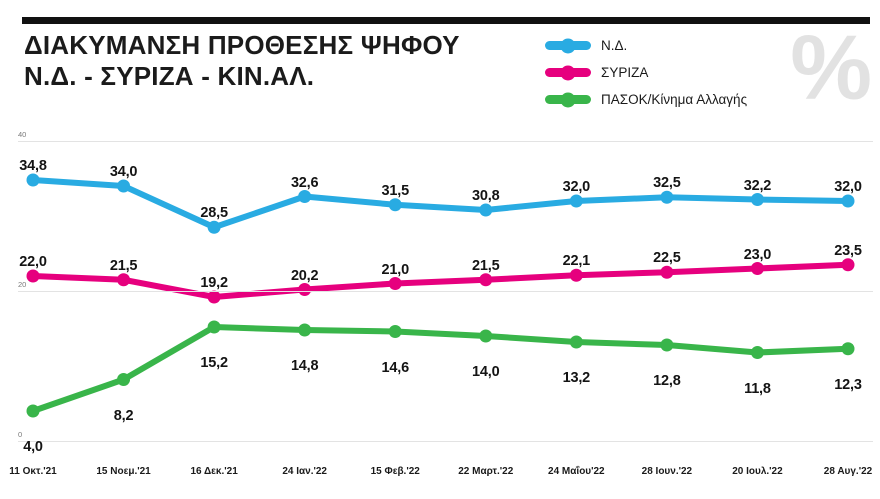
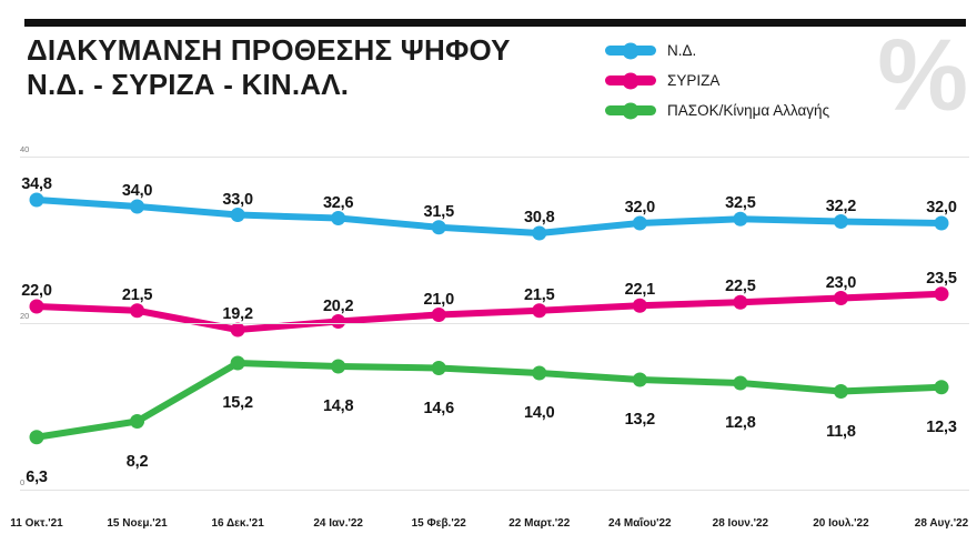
ΠΑΣΟΚ/Κίνημα Αλλαγής/11 Οκτ.'21: 4,0 -> 6,3
Ν.Δ./16 Δεκ.'21: 28,5 -> 33,0
